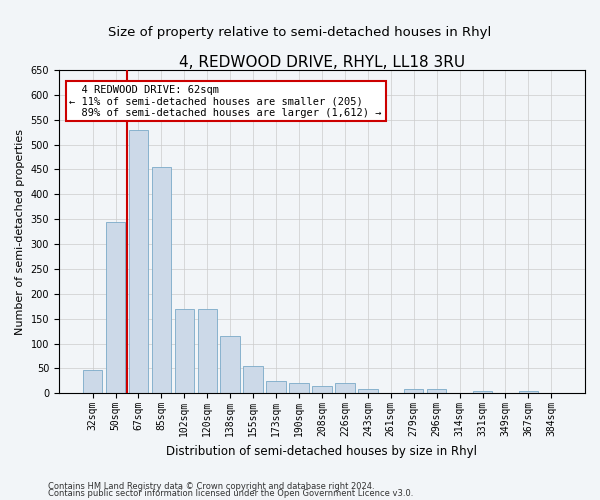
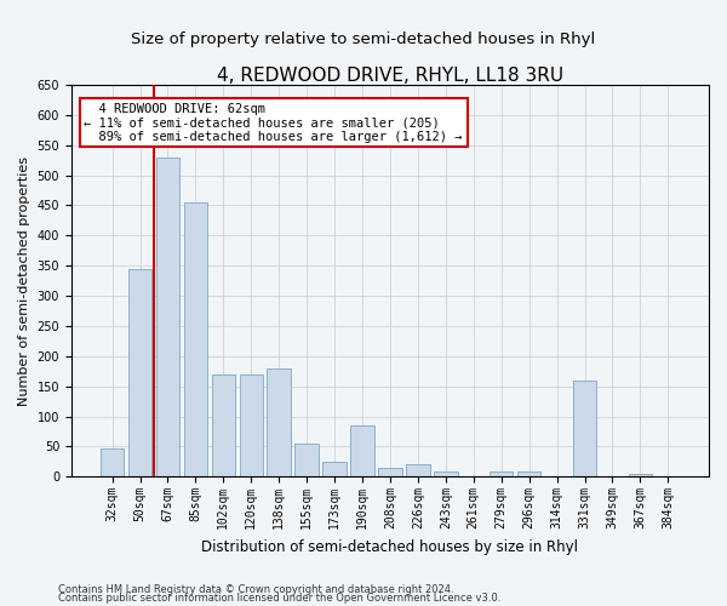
138sqm: 115 -> 180
190sqm: 20 -> 85
331sqm: 5 -> 160
